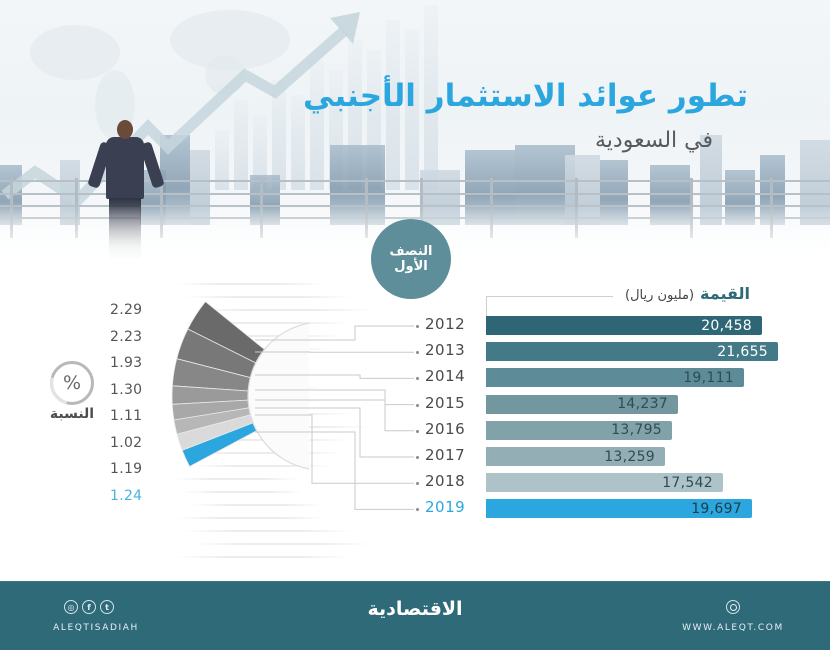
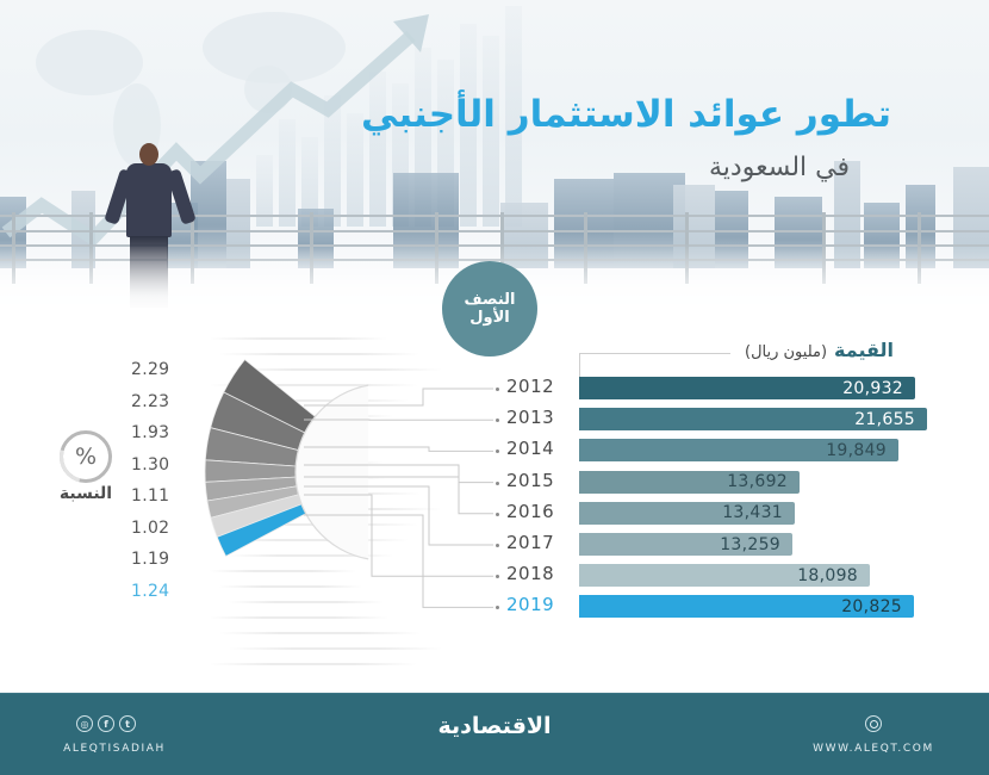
القيمة (مليون ريال)/2012: 20,458 -> 20,932
القيمة (مليون ريال)/2014: 19,111 -> 19,849
القيمة (مليون ريال)/2015: 14,237 -> 13,692
القيمة (مليون ريال)/2016: 13,795 -> 13,431
القيمة (مليون ريال)/2018: 17,542 -> 18,098
القيمة (مليون ريال)/2019: 19,697 -> 20,825
